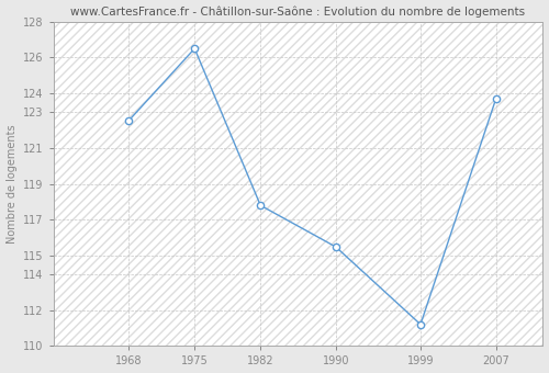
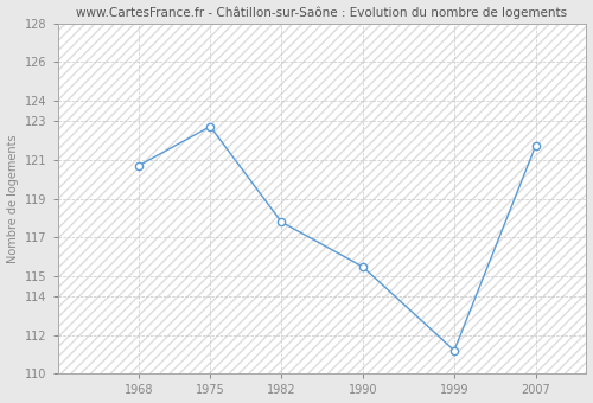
1968: 122.5 -> 120.7
1975: 126.5 -> 122.7
2007: 123.7 -> 121.7
